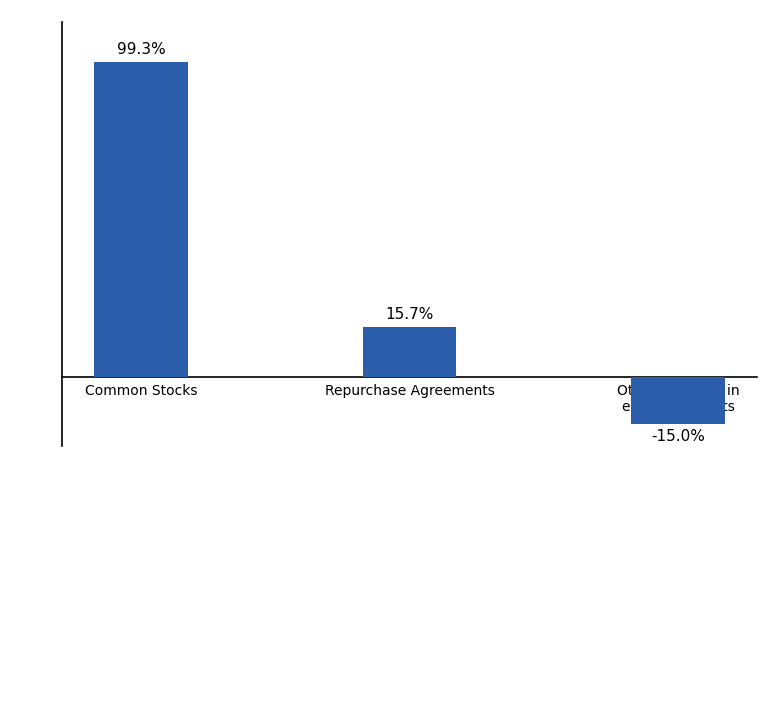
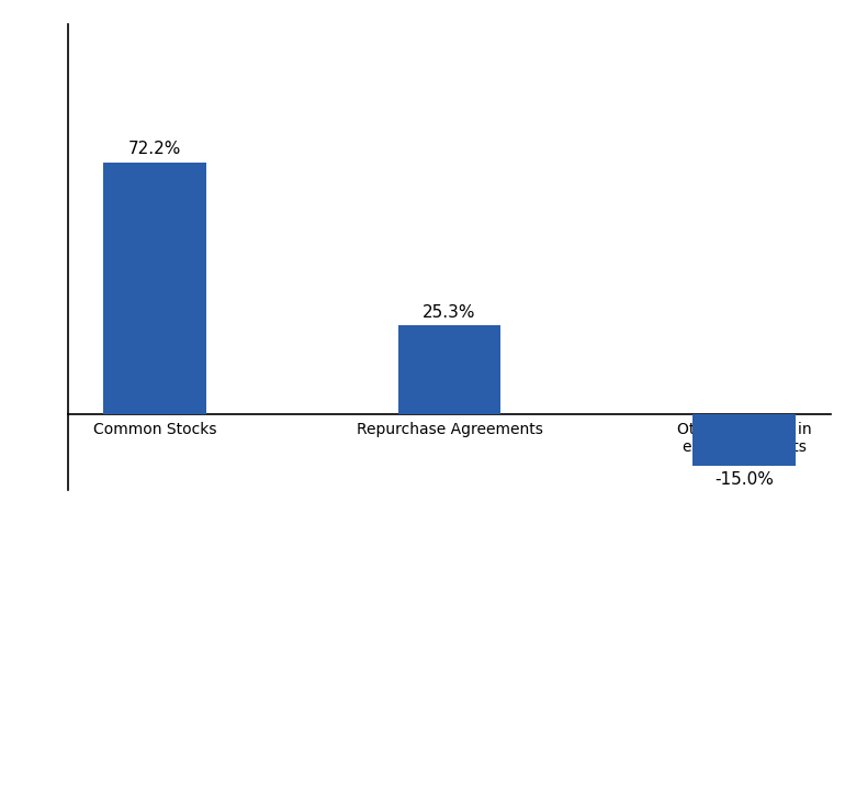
Common Stocks: 99.3% -> 72.2%
Repurchase Agreements: 15.7% -> 25.3%
